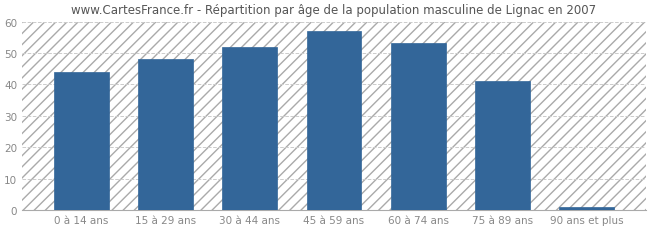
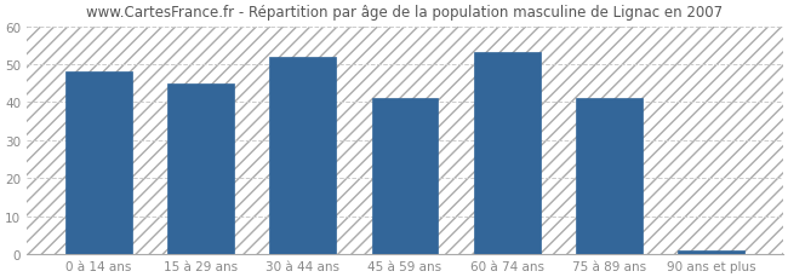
0 à 14 ans: 44 -> 48
15 à 29 ans: 48 -> 45
45 à 59 ans: 57 -> 41
